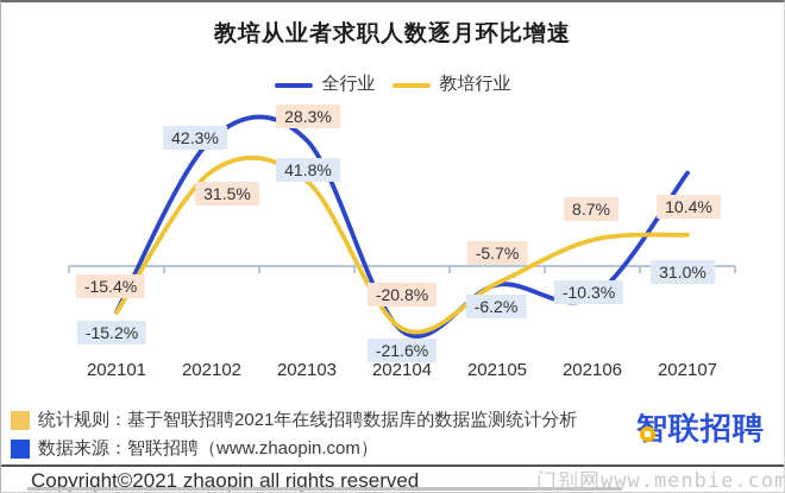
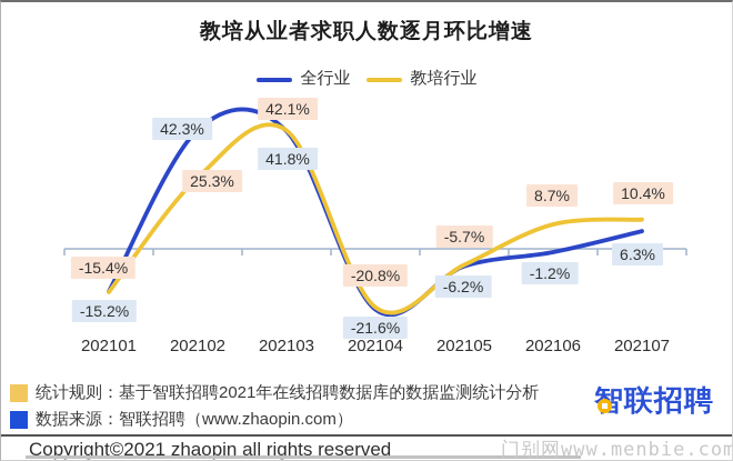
教培行业/202102: 31.5% -> 25.3%
教培行业/202103: 28.3% -> 42.1%
全行业/202106: -10.3% -> -1.2%
全行业/202107: 31.0% -> 6.3%
